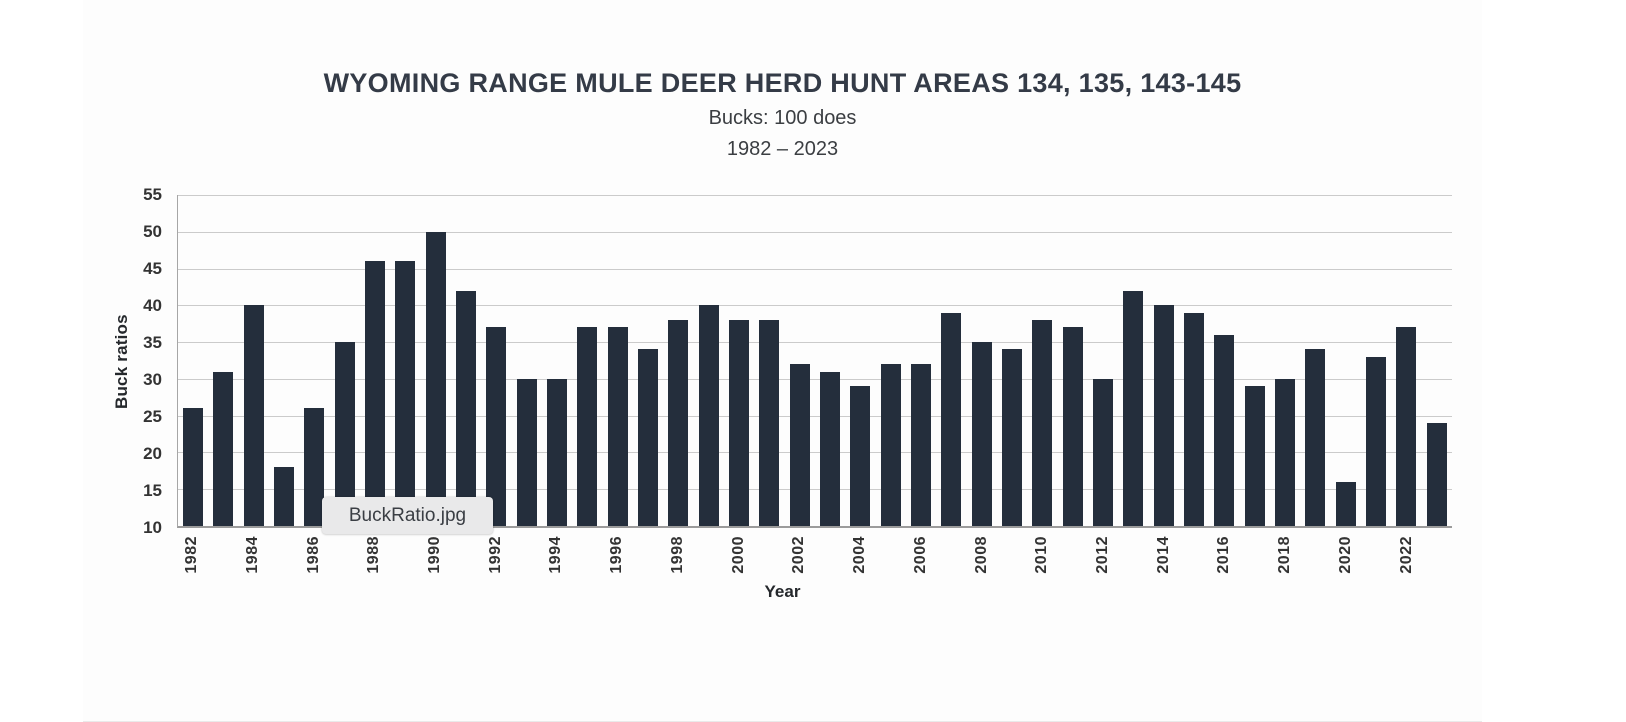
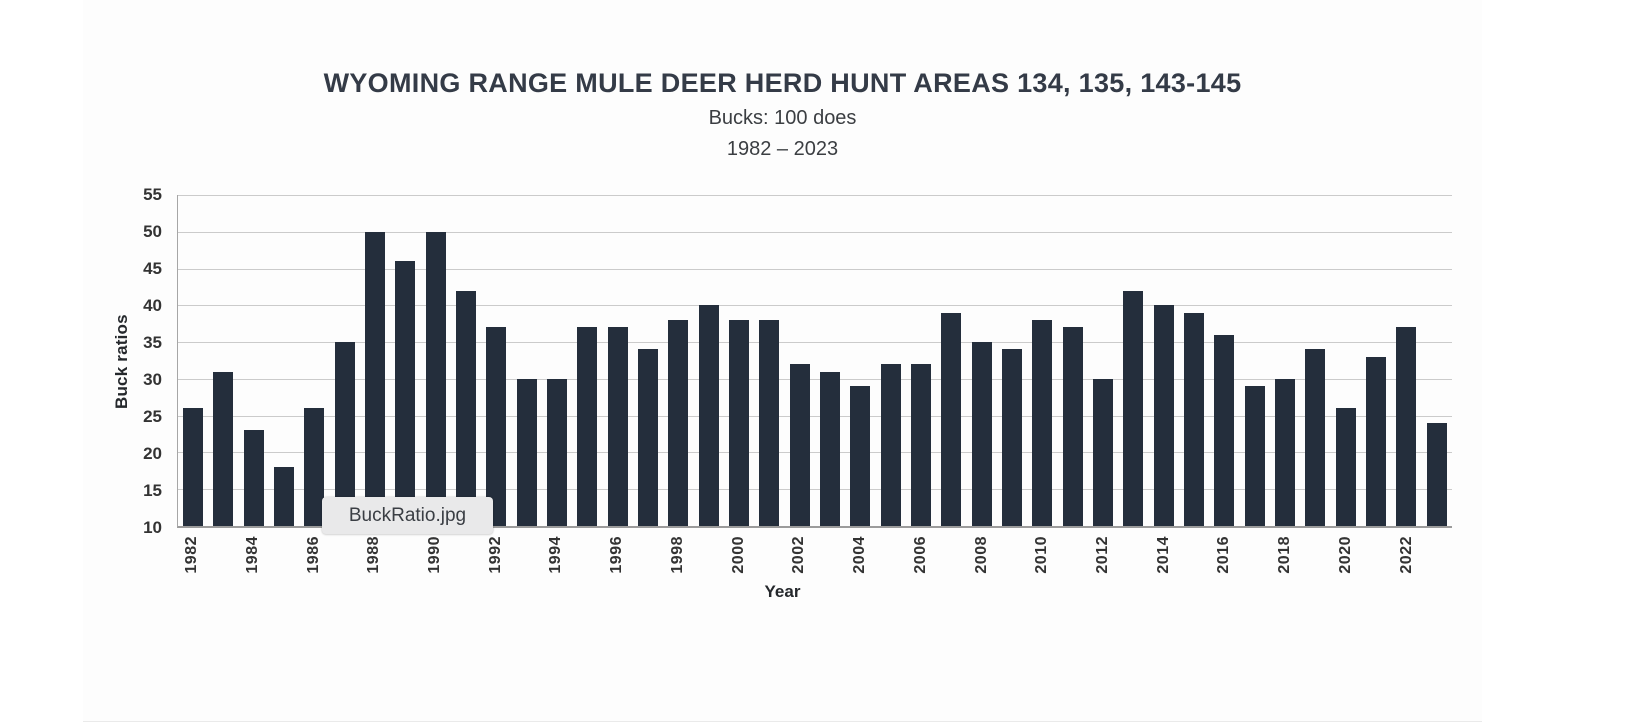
1984: 40 -> 23
1988: 46 -> 50
2020: 16 -> 26
